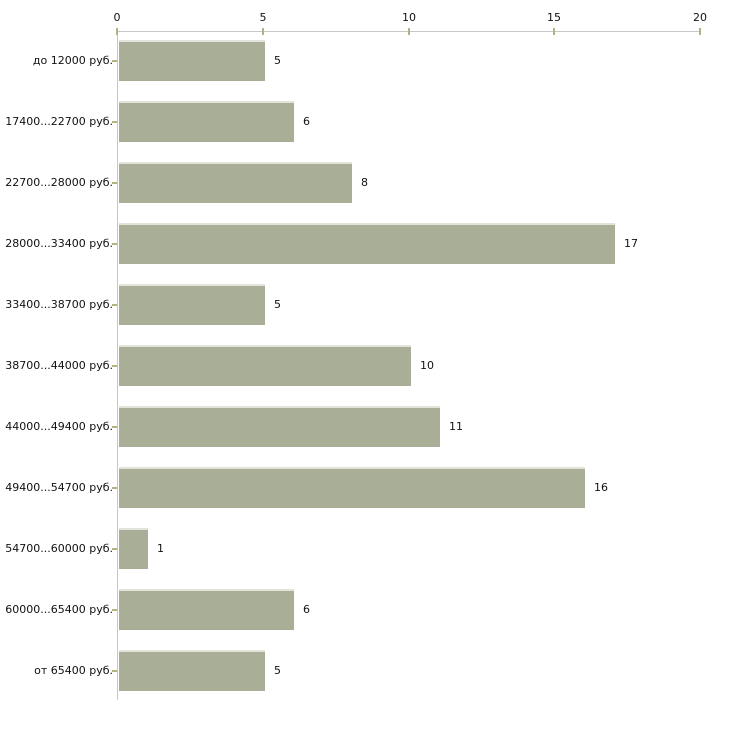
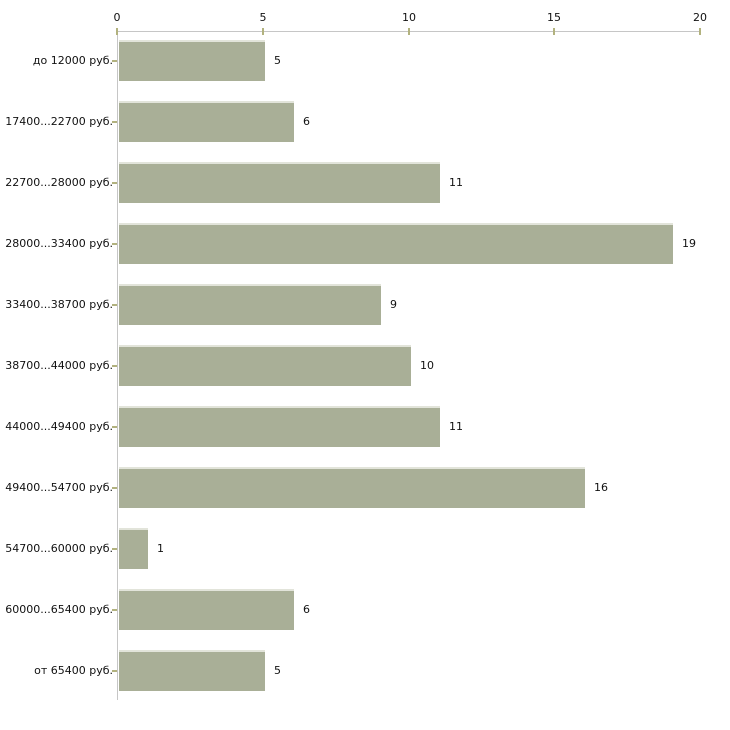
22700...28000 руб.: 8 -> 11
28000...33400 руб.: 17 -> 19
33400...38700 руб.: 5 -> 9
